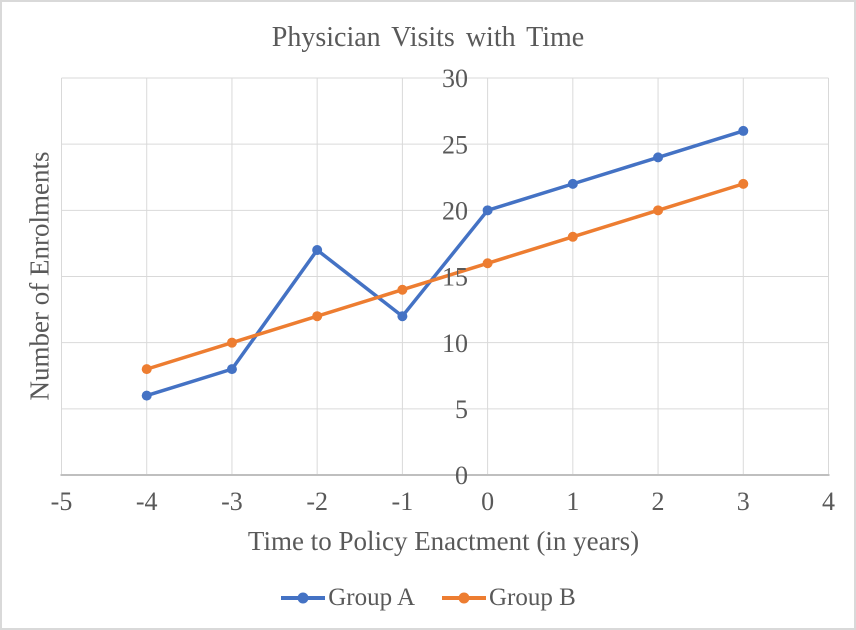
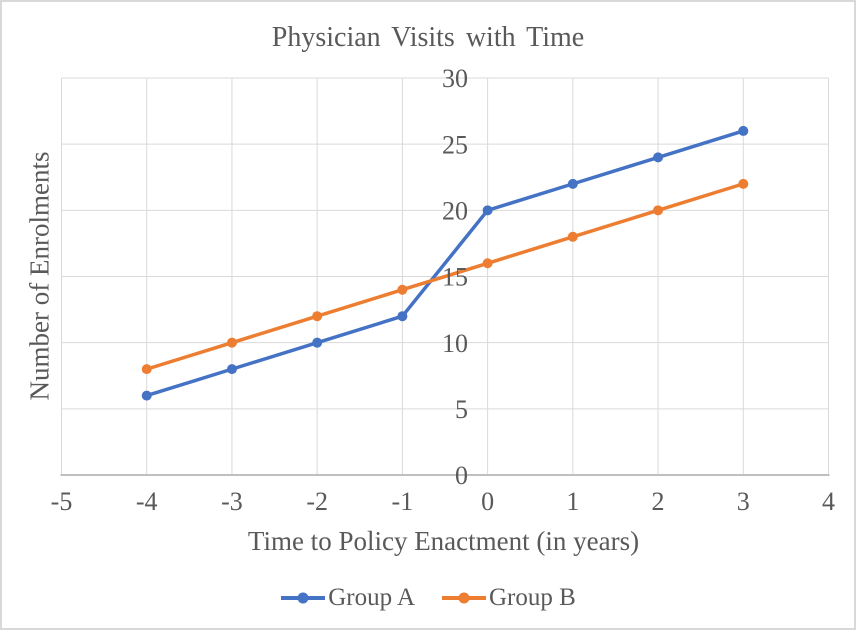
Group A/-2: 17 -> 10
